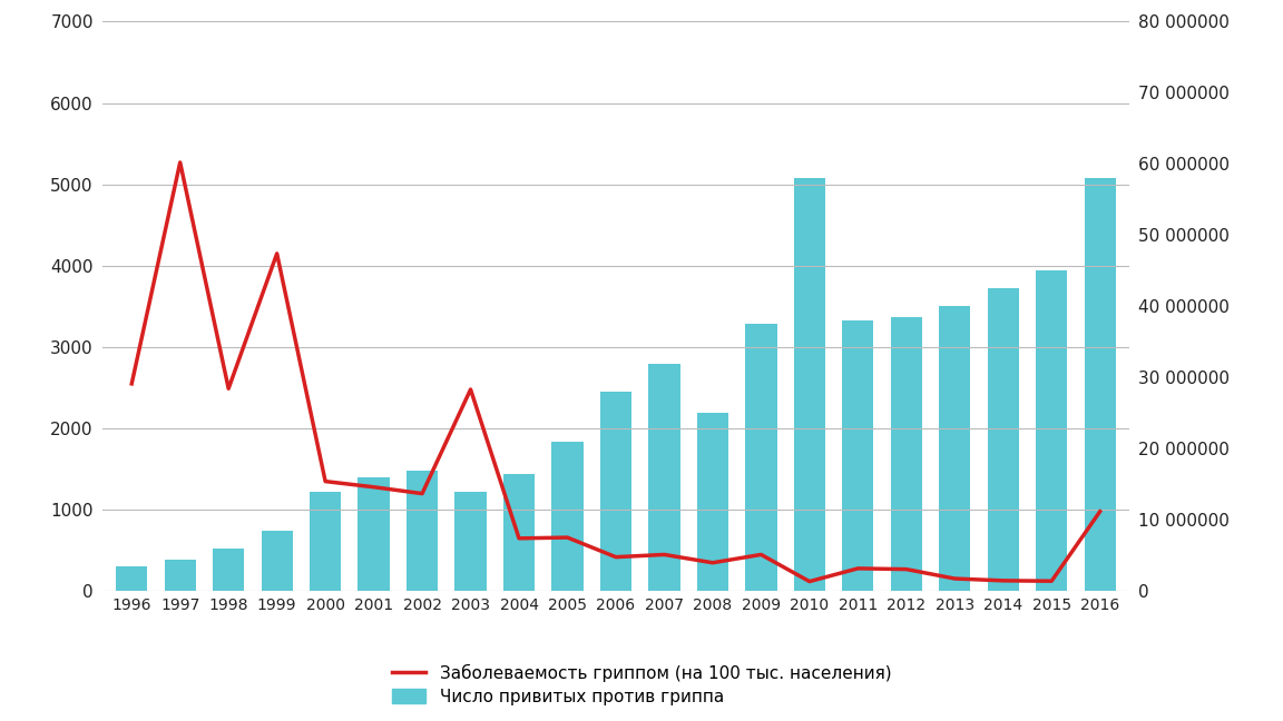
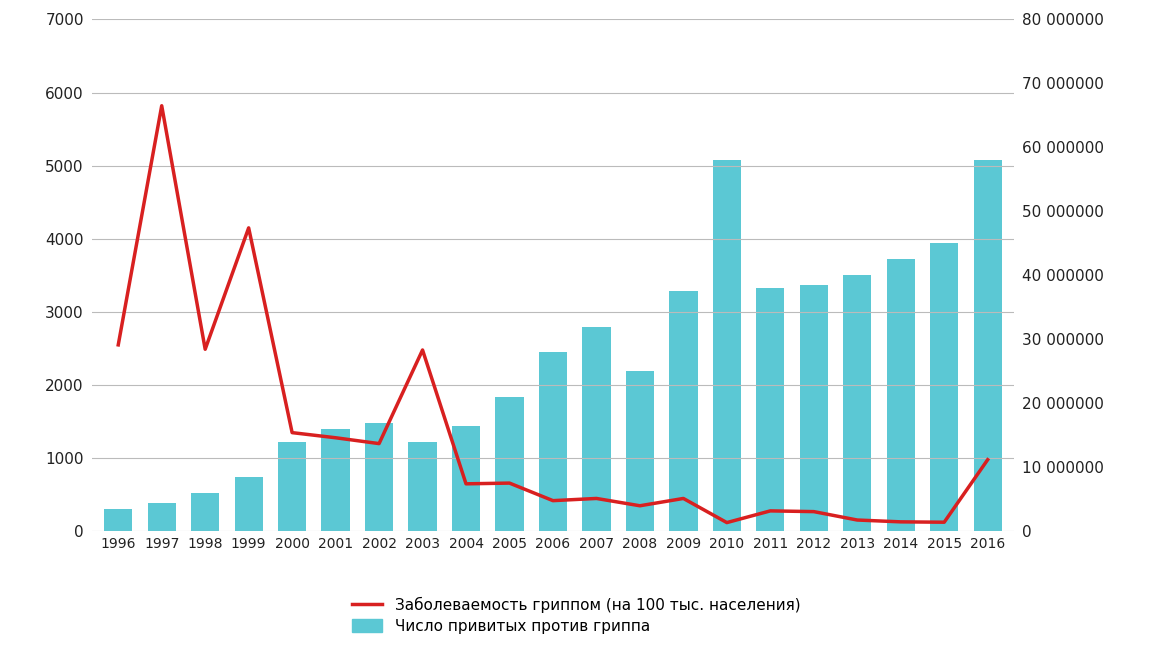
Заболеваемость гриппом (на 100 тыс. населения)/1997: 5270 -> 5820
